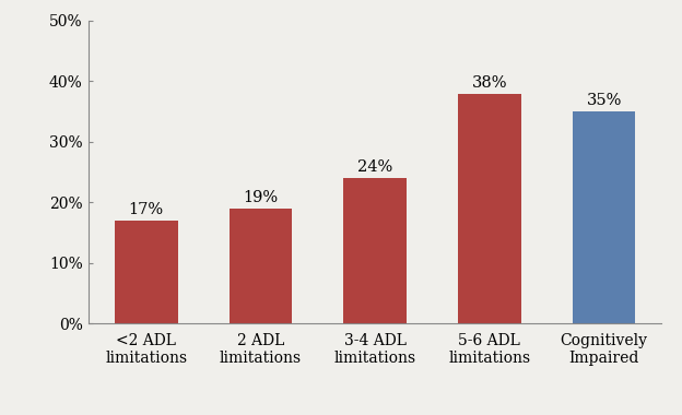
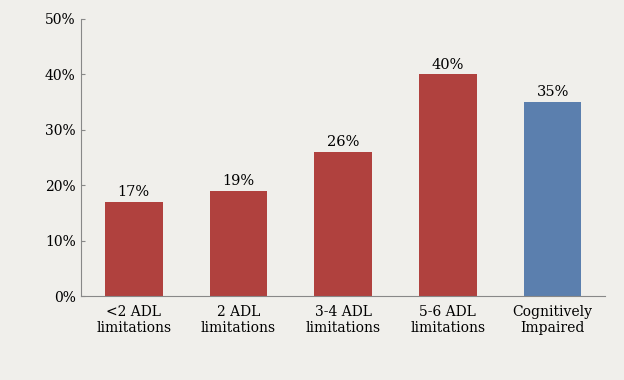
3-4 ADL limitations: 24% -> 26%
5-6 ADL limitations: 38% -> 40%
